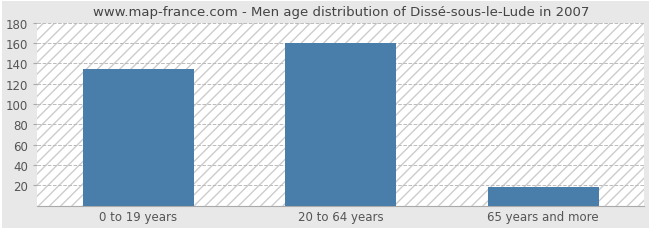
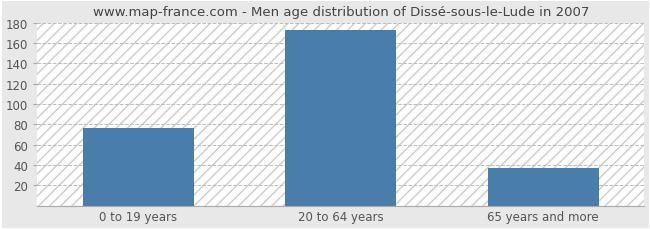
0 to 19 years: 135 -> 76
20 to 64 years: 160 -> 173
65 years and more: 18 -> 37
